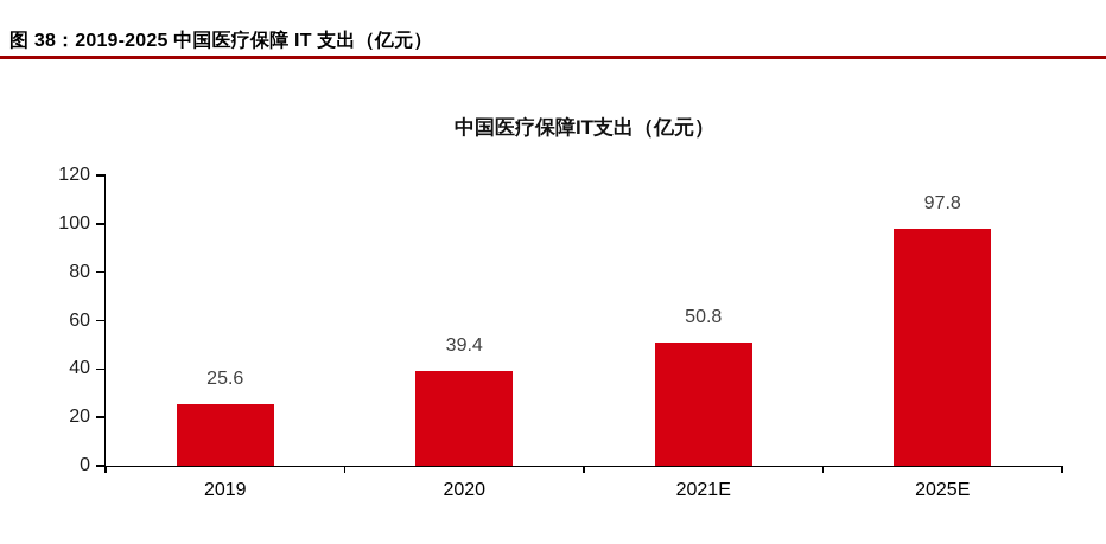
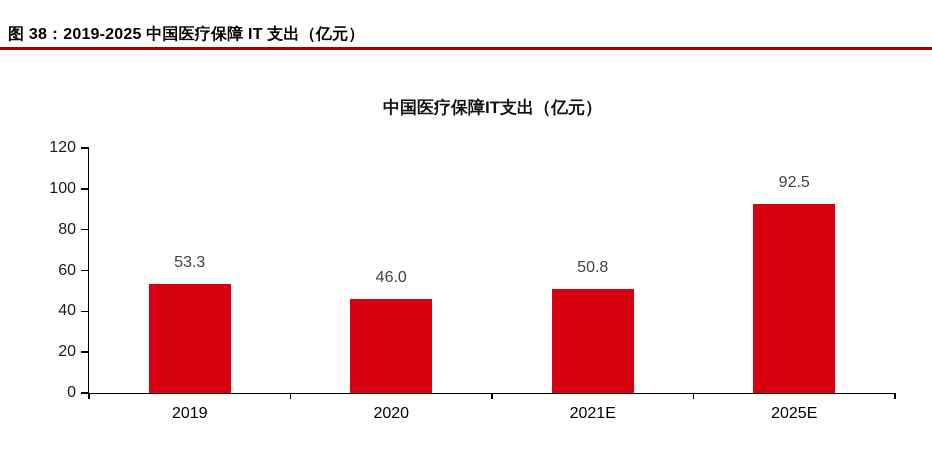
2019: 25.6 -> 53.3
2020: 39.4 -> 46.0
2025E: 97.8 -> 92.5
